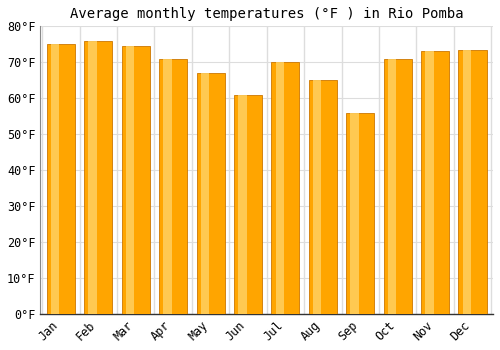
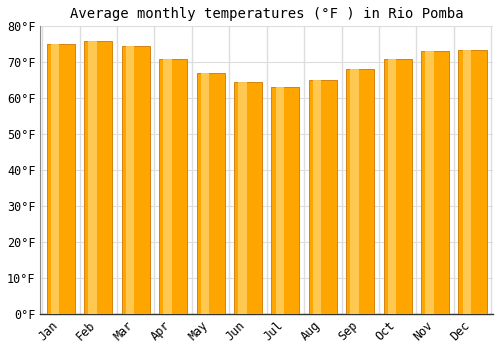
Jun: 61.0°F -> 64.5°F
Jul: 70.0°F -> 63.0°F
Sep: 56.0°F -> 68.0°F
